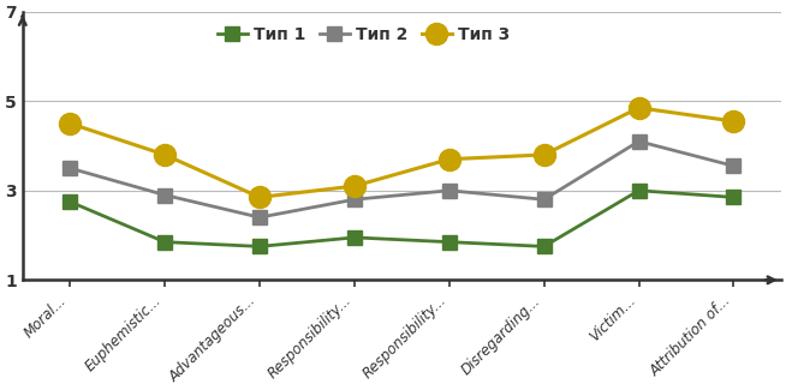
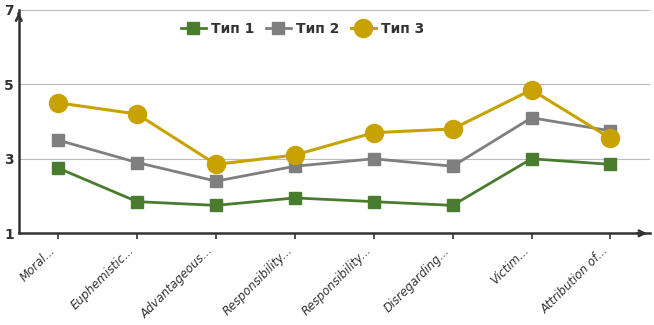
Тип 3/Euphemistic...: 3.80 -> 4.20
Тип 2/Attribution of...: 3.55 -> 3.75
Тип 3/Attribution of...: 4.55 -> 3.55
